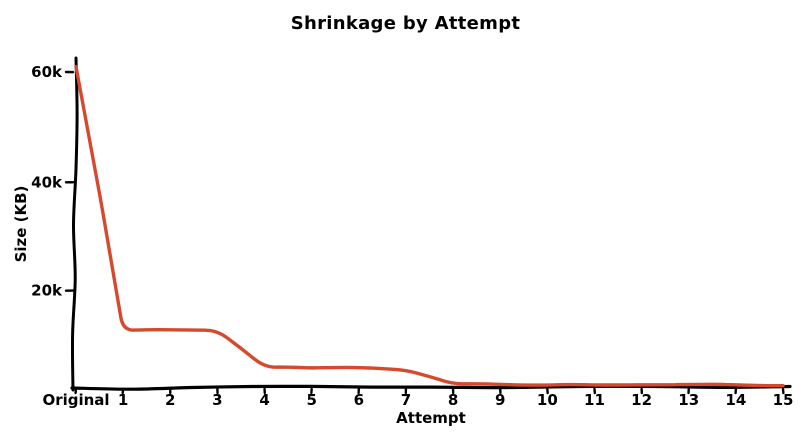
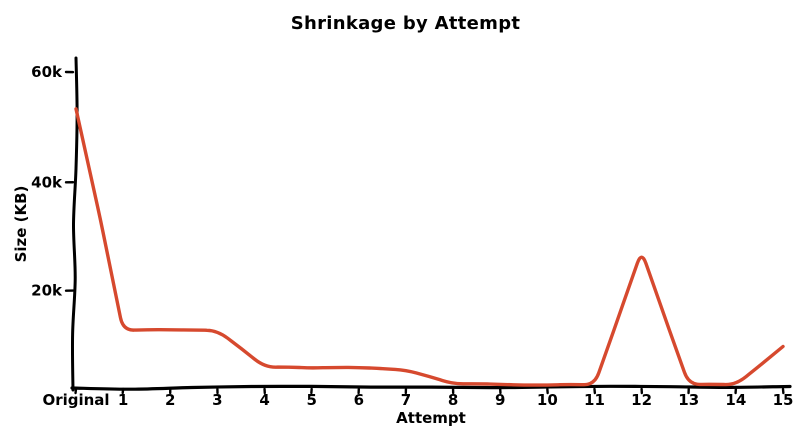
Original: 61k -> 53k
12: 1k -> 26k
15: 1k -> 8k
